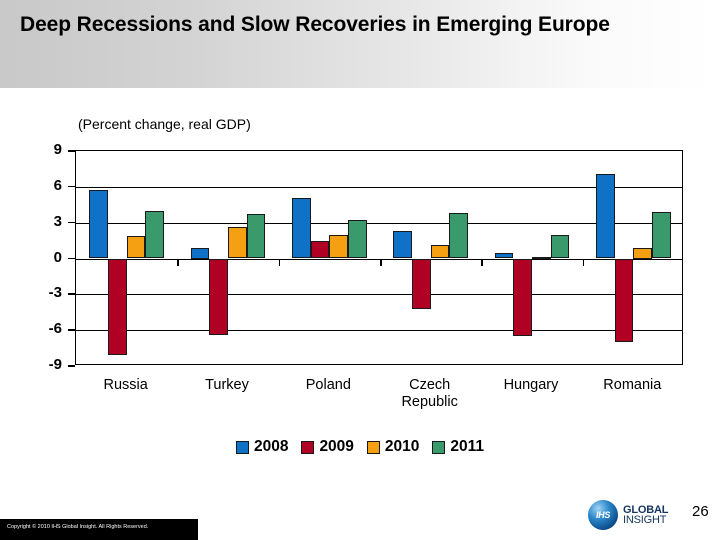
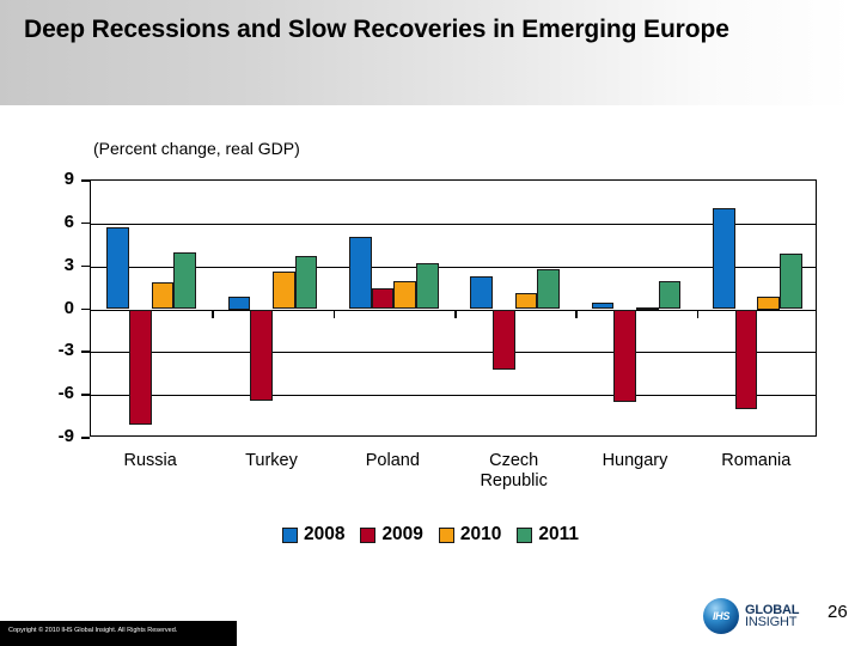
2011/Czech Republic: 3.8 -> 2.8
